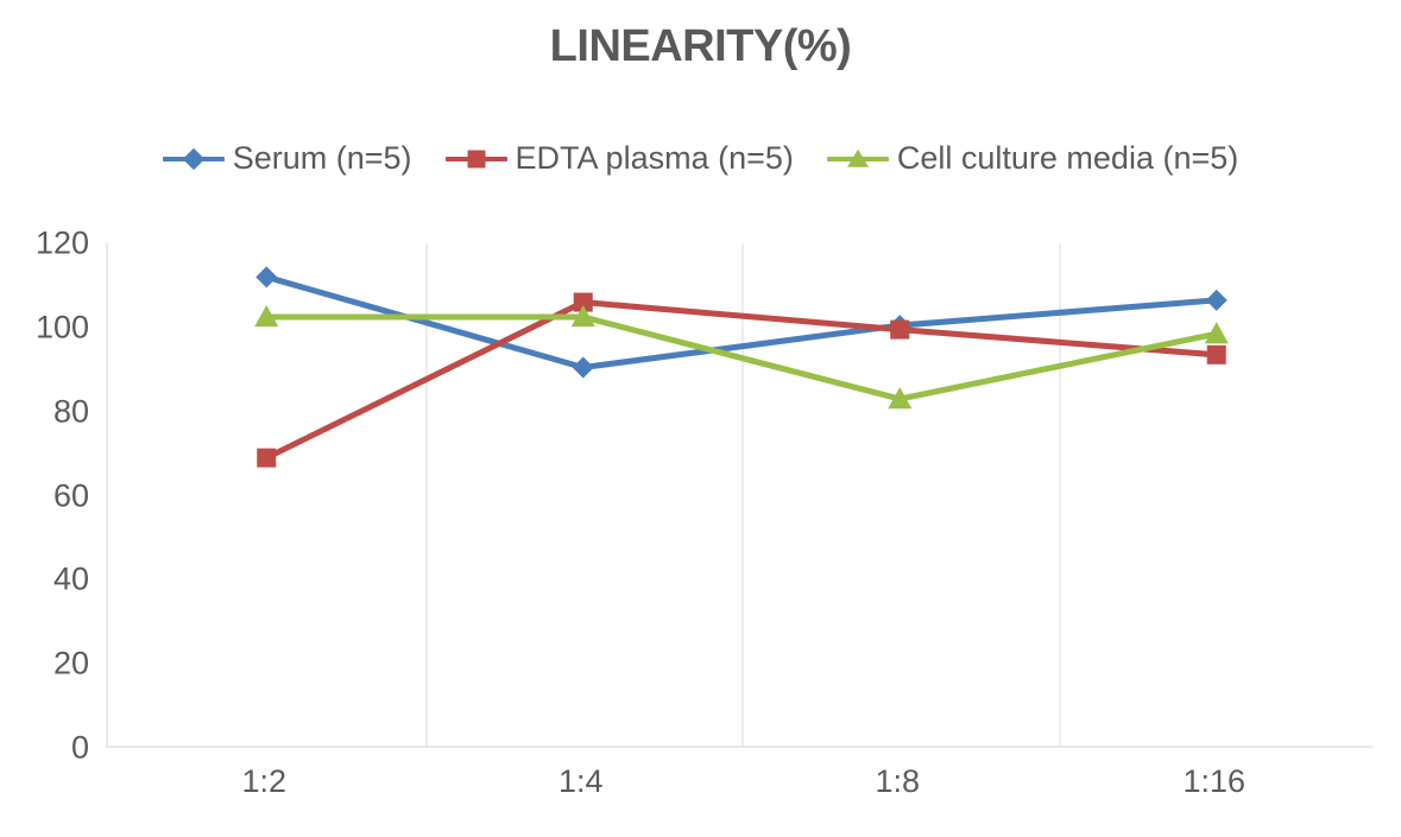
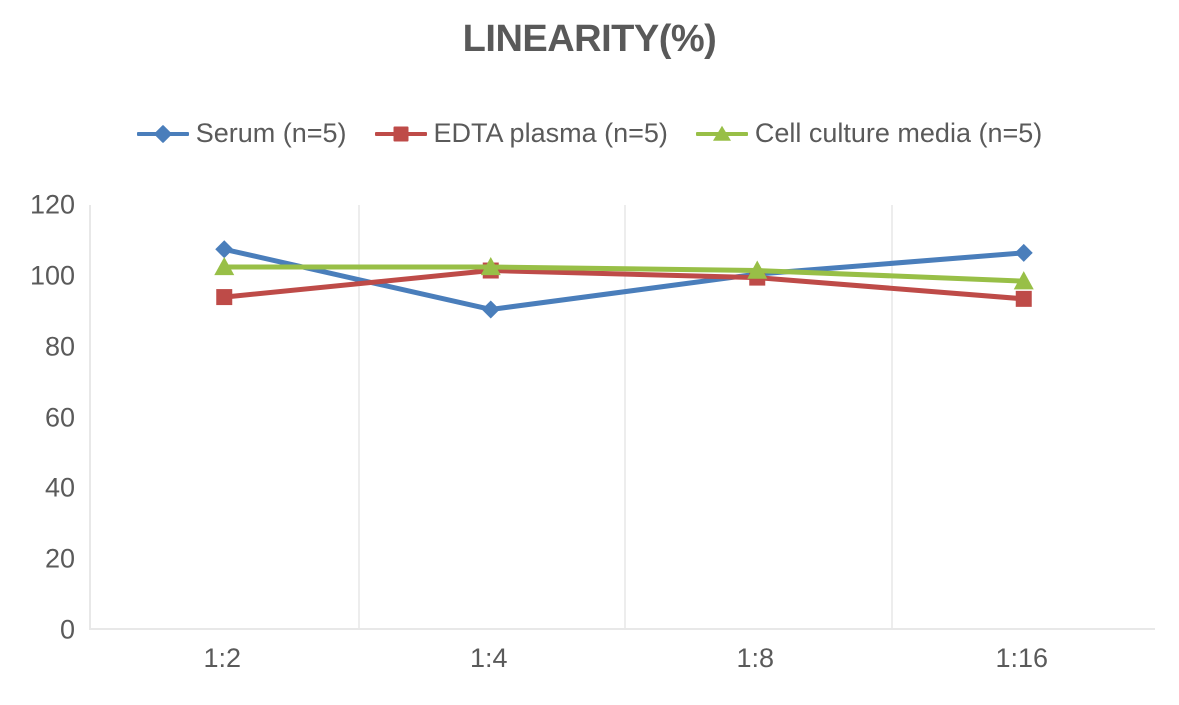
Serum (n=5)/1:2: 112 -> 108
EDTA plasma (n=5)/1:2: 69 -> 94
EDTA plasma (n=5)/1:4: 106 -> 102
Cell culture media (n=5)/1:8: 83 -> 102
